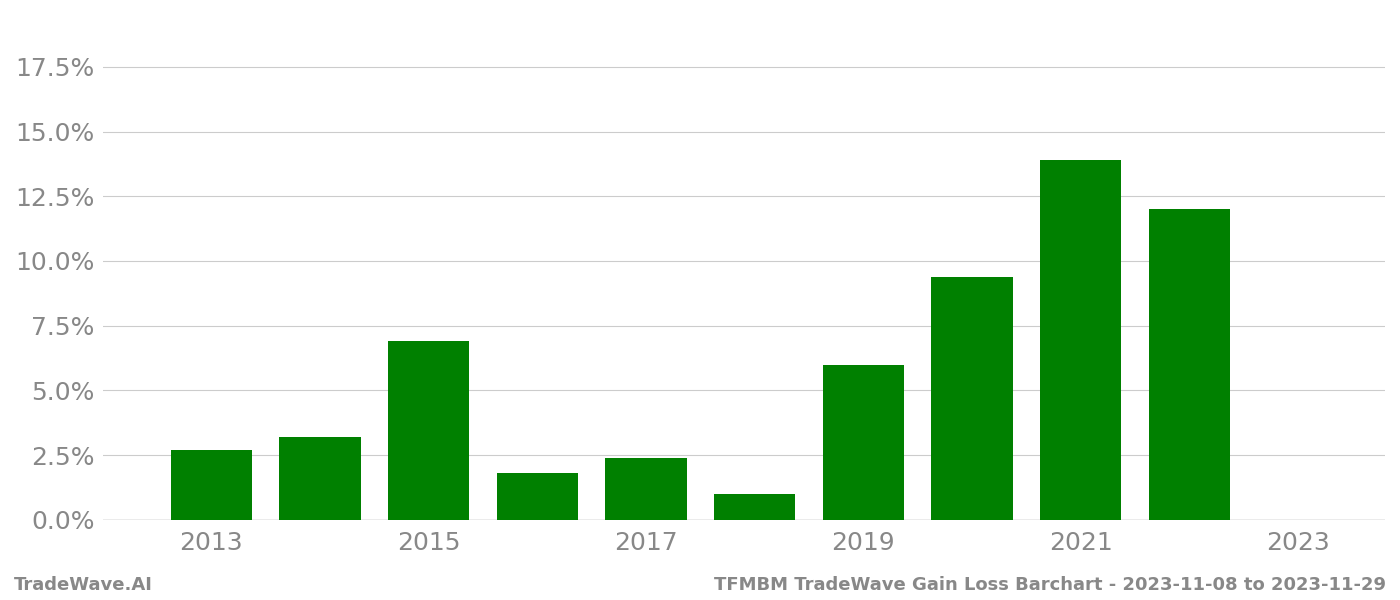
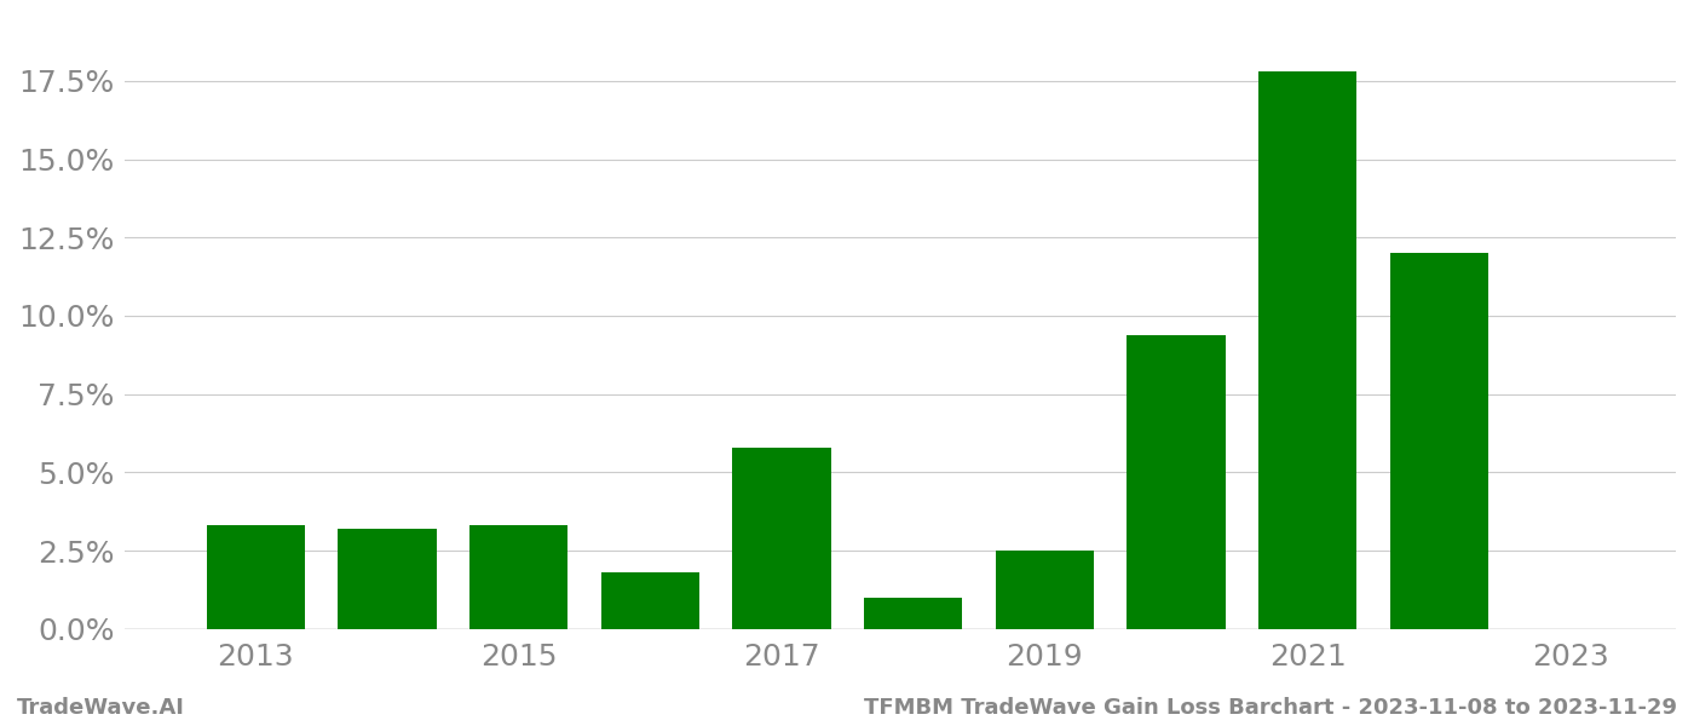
2013: 2.7% -> 3.3%
2015: 6.9% -> 3.3%
2017: 2.4% -> 5.8%
2019: 6.0% -> 2.5%
2021: 13.9% -> 17.8%
